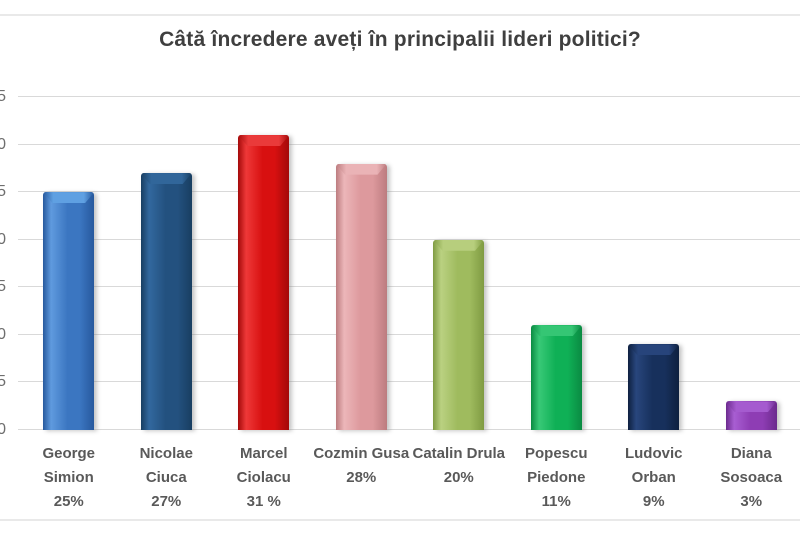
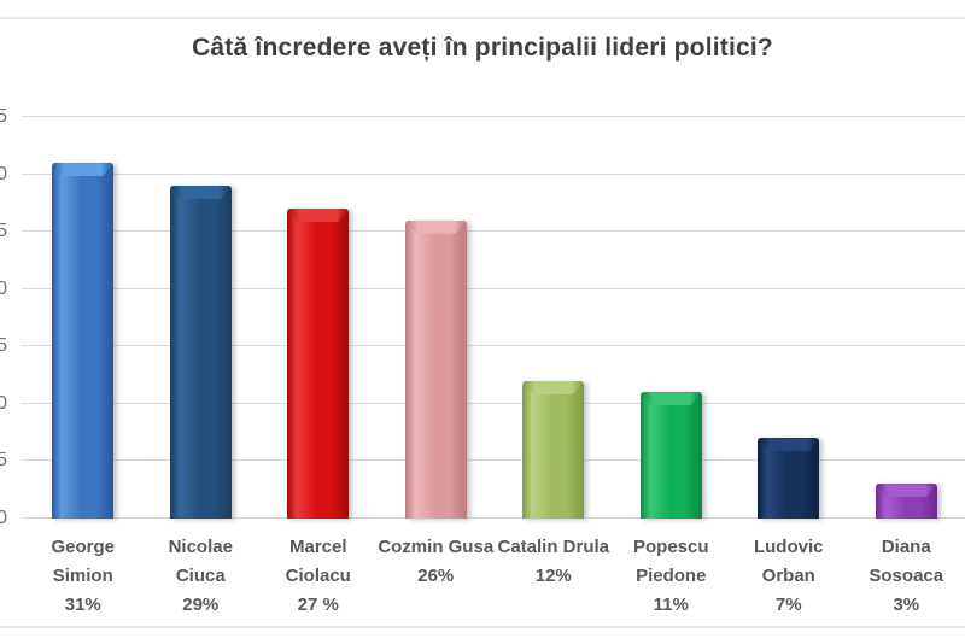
George Simion: 25% -> 31%
Nicolae Ciuca: 27% -> 29%
Marcel Ciolacu: 31 -> 27
Cozmin Gusa: 28% -> 26%
Catalin Drula: 20% -> 12%
Ludovic Orban: 9% -> 7%
